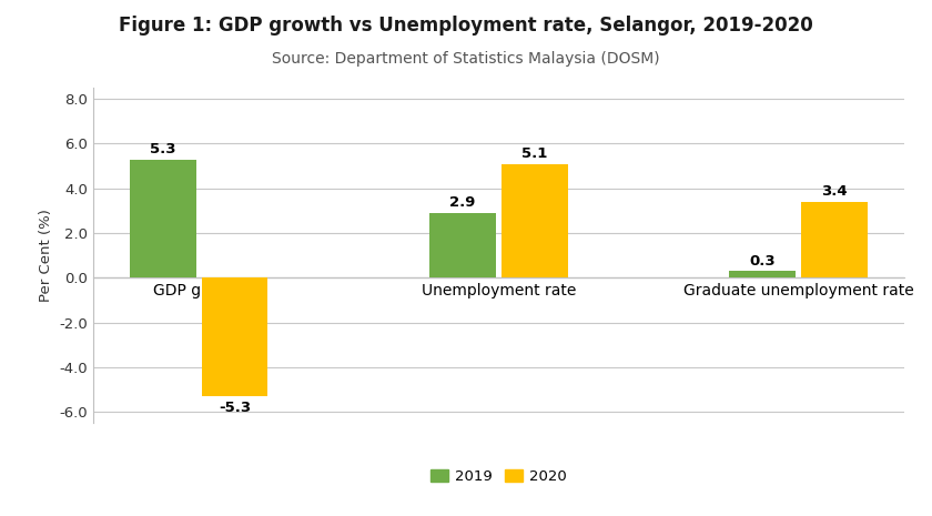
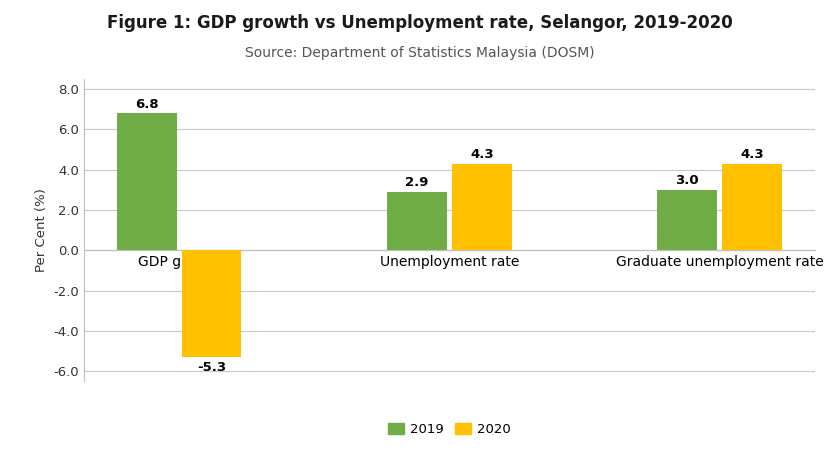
2019/GDP growth: 5.3 -> 6.8
2020/Unemployment rate: 5.1 -> 4.3
2019/Graduate unemployment rate: 0.3 -> 3.0
2020/Graduate unemployment rate: 3.4 -> 4.3
